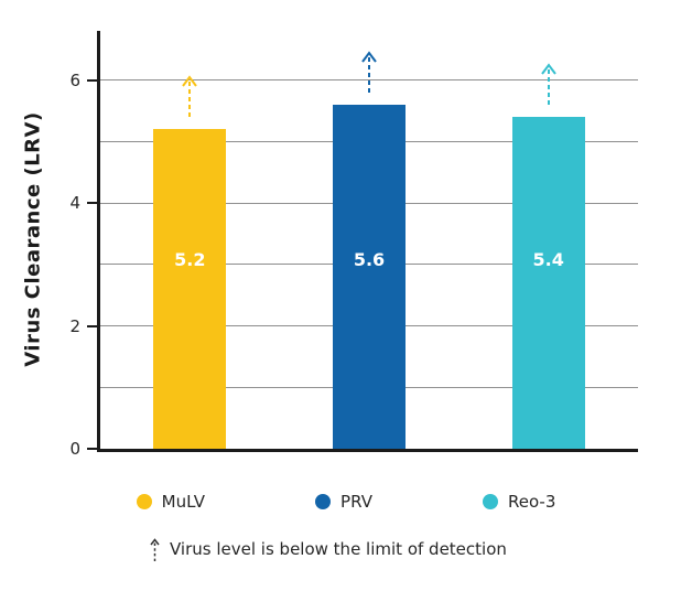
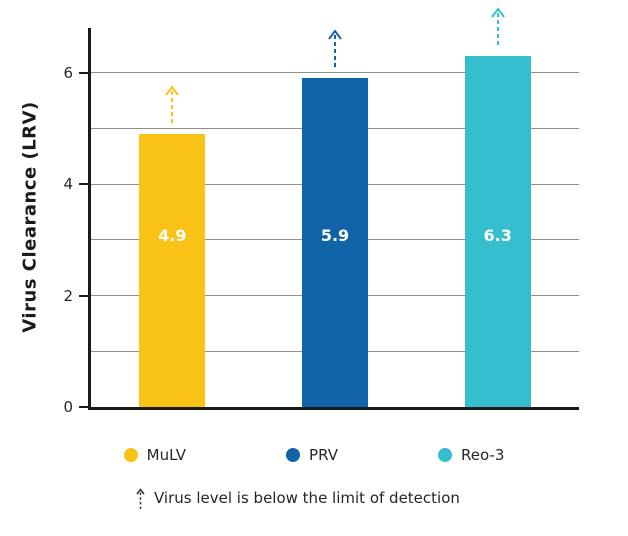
MuLV: 5.2 -> 4.9
PRV: 5.6 -> 5.9
Reo-3: 5.4 -> 6.3
